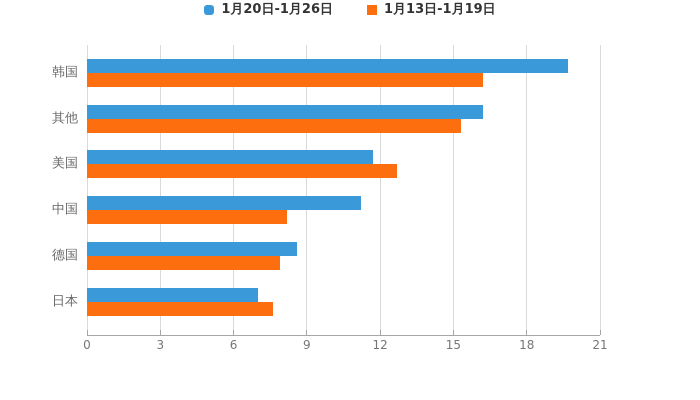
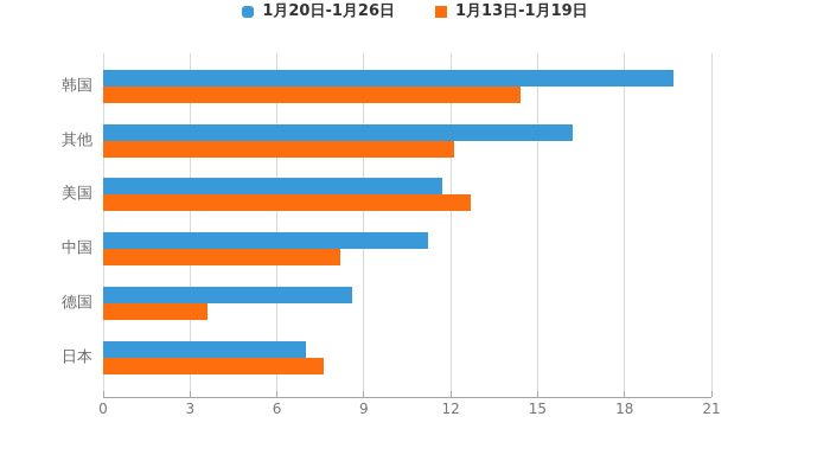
1月13日-1月19日/韩国: 16.2 -> 14.4
1月13日-1月19日/其他: 15.3 -> 12.1
1月13日-1月19日/德国: 7.9 -> 3.6
